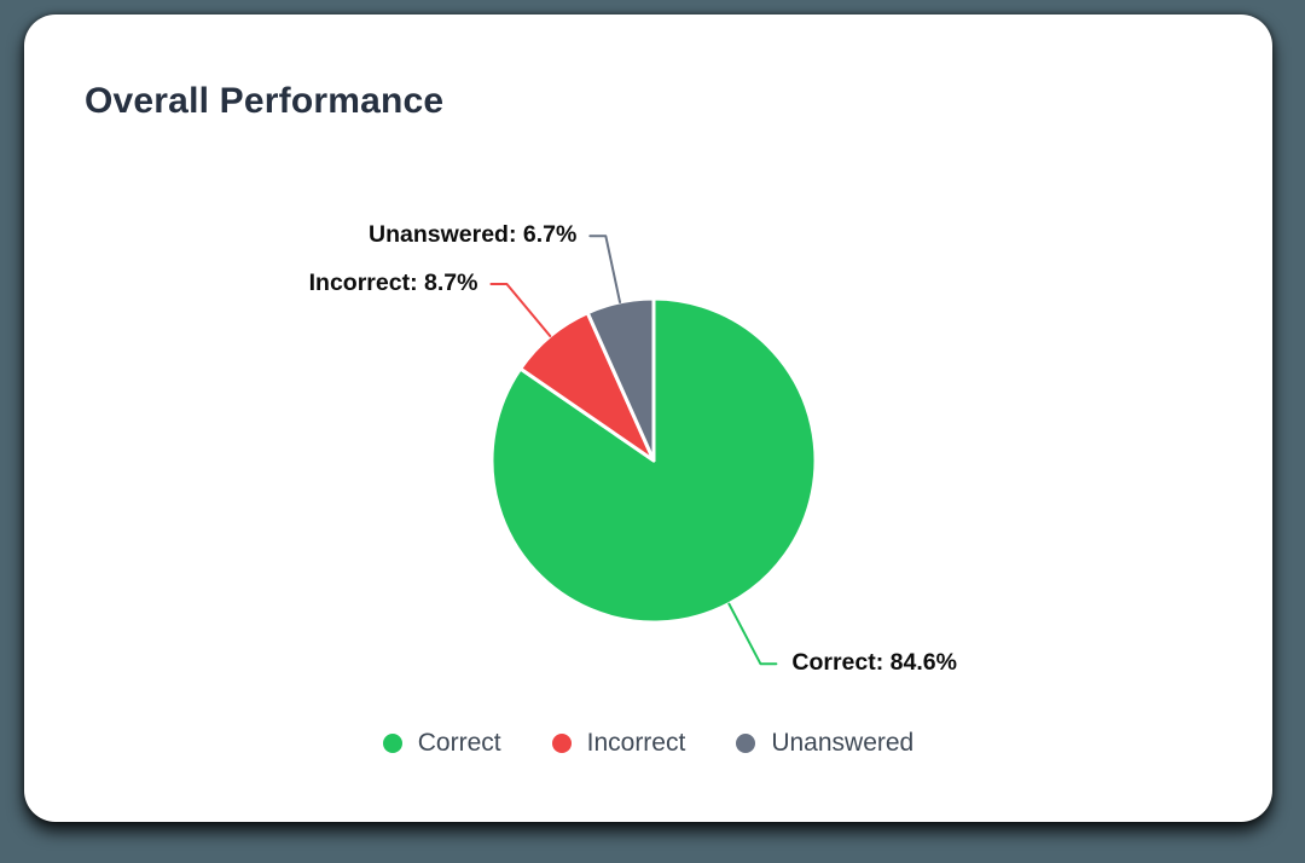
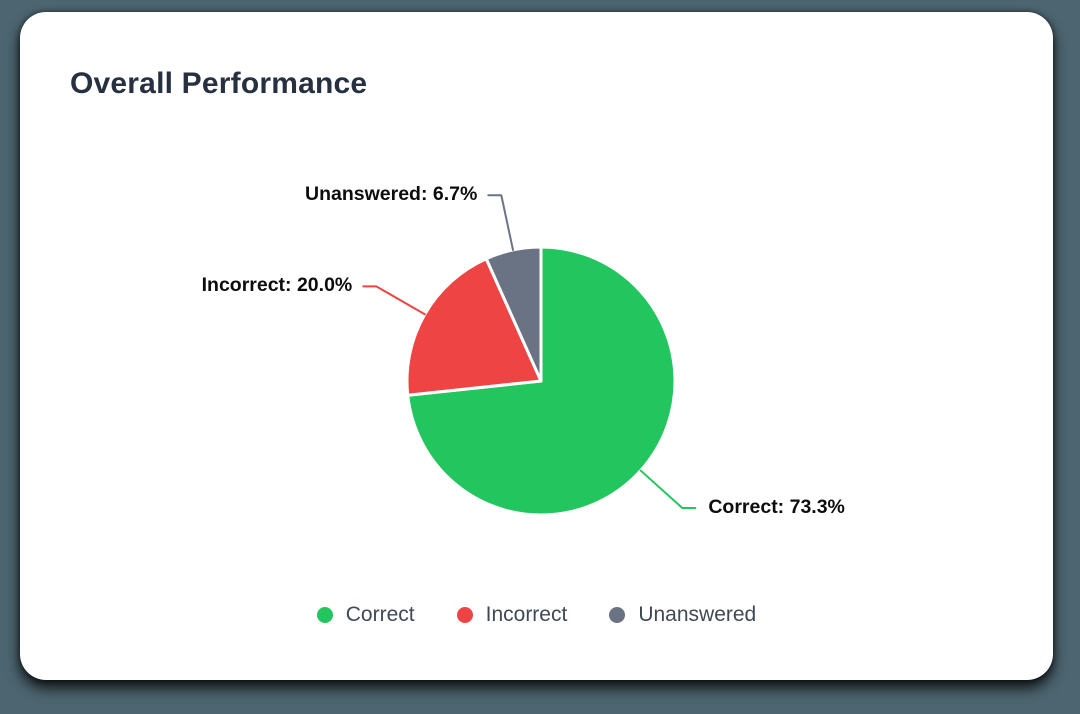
Correct: 84.6% -> 73.3%
Incorrect: 8.7% -> 20.0%
